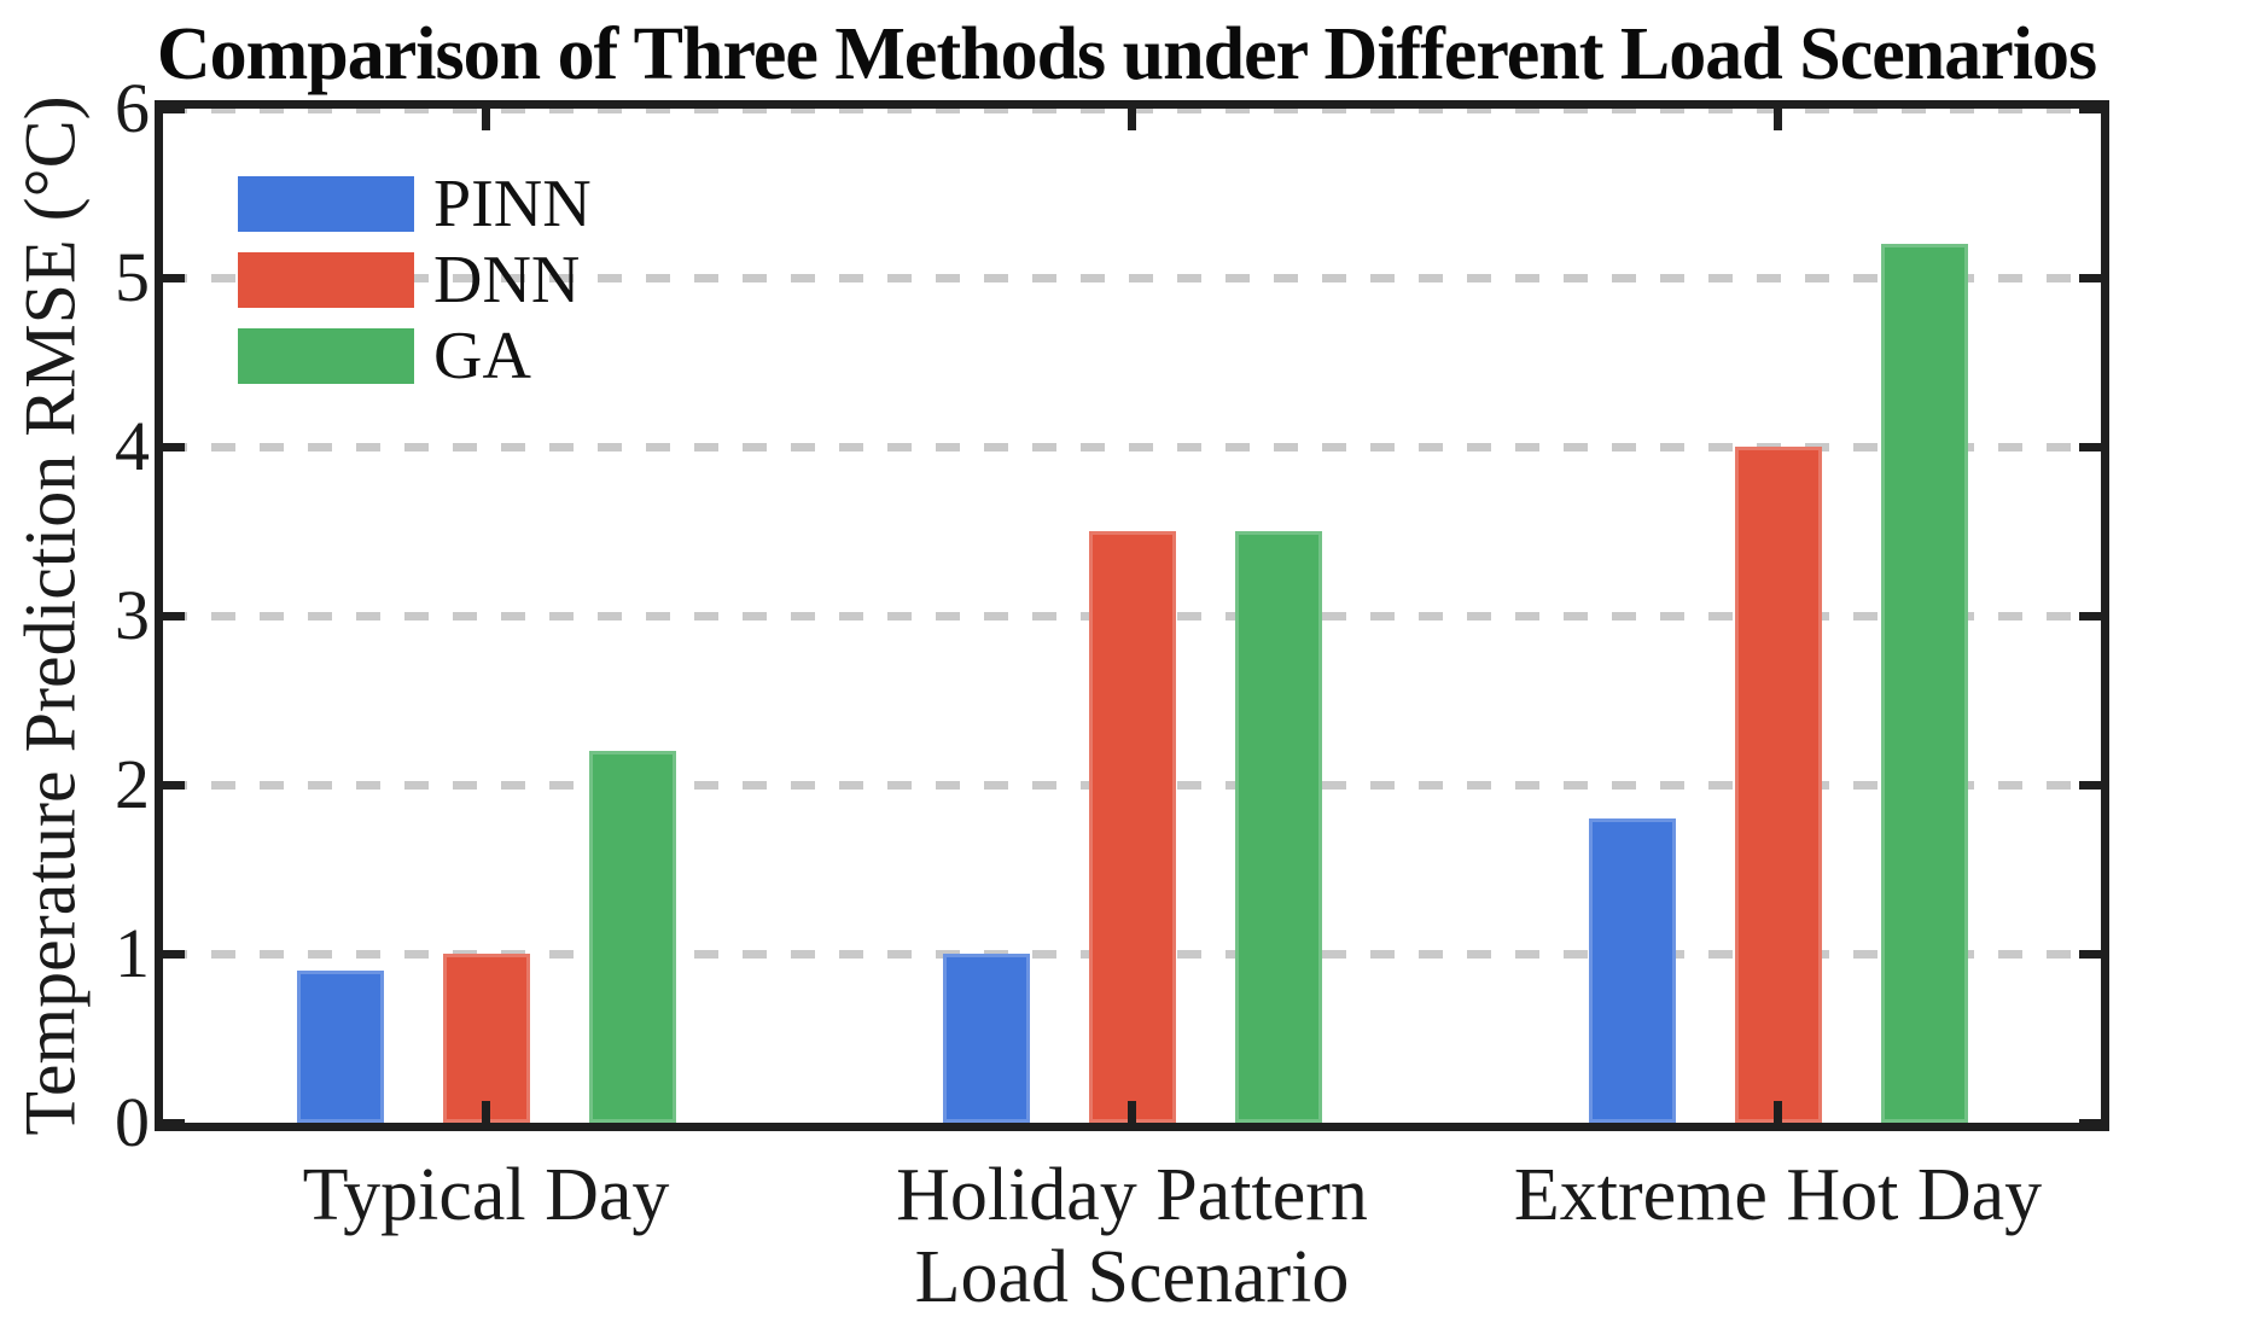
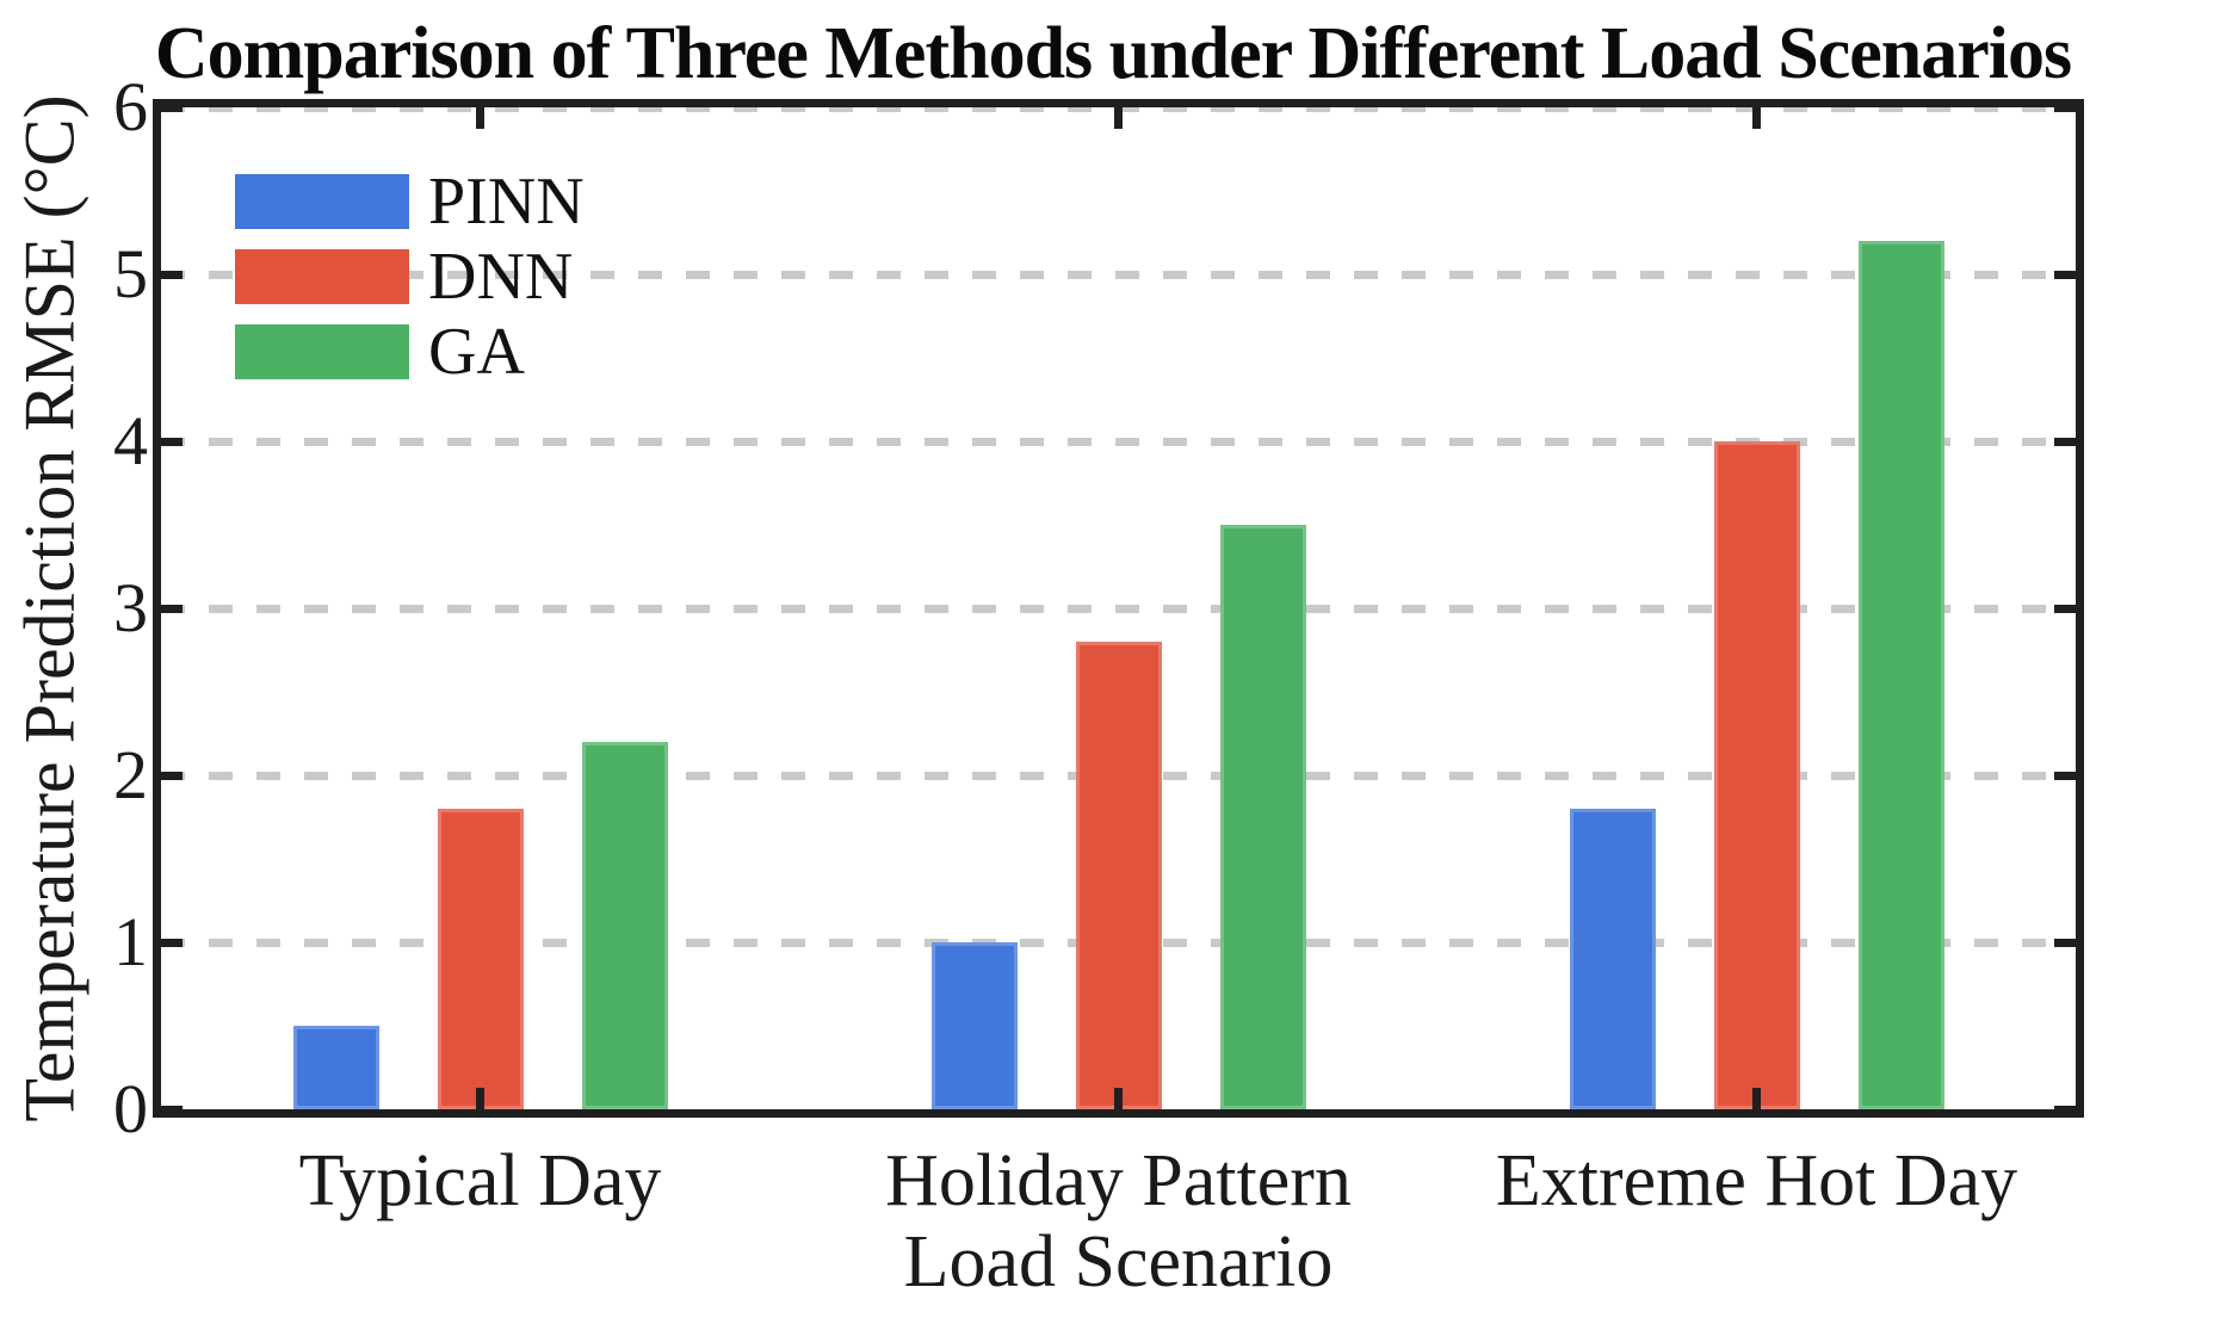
PINN/Typical Day: 0.9 -> 0.5
DNN/Typical Day: 1.0 -> 1.8
DNN/Holiday Pattern: 3.5 -> 2.8
